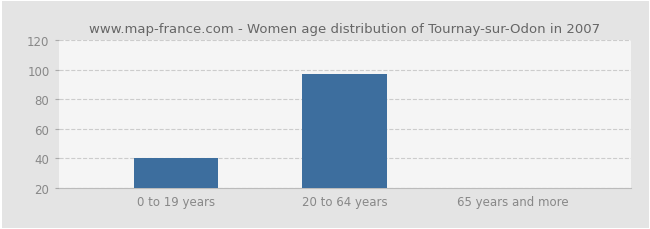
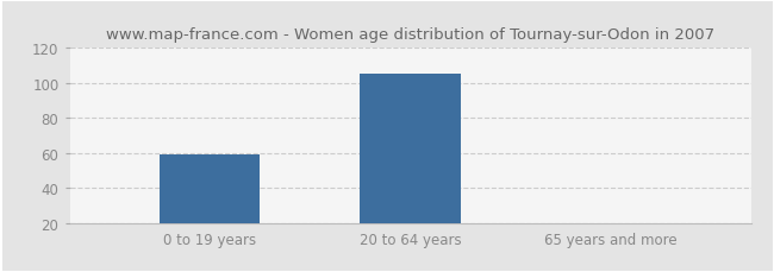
0 to 19 years: 40 -> 59
20 to 64 years: 97 -> 105
